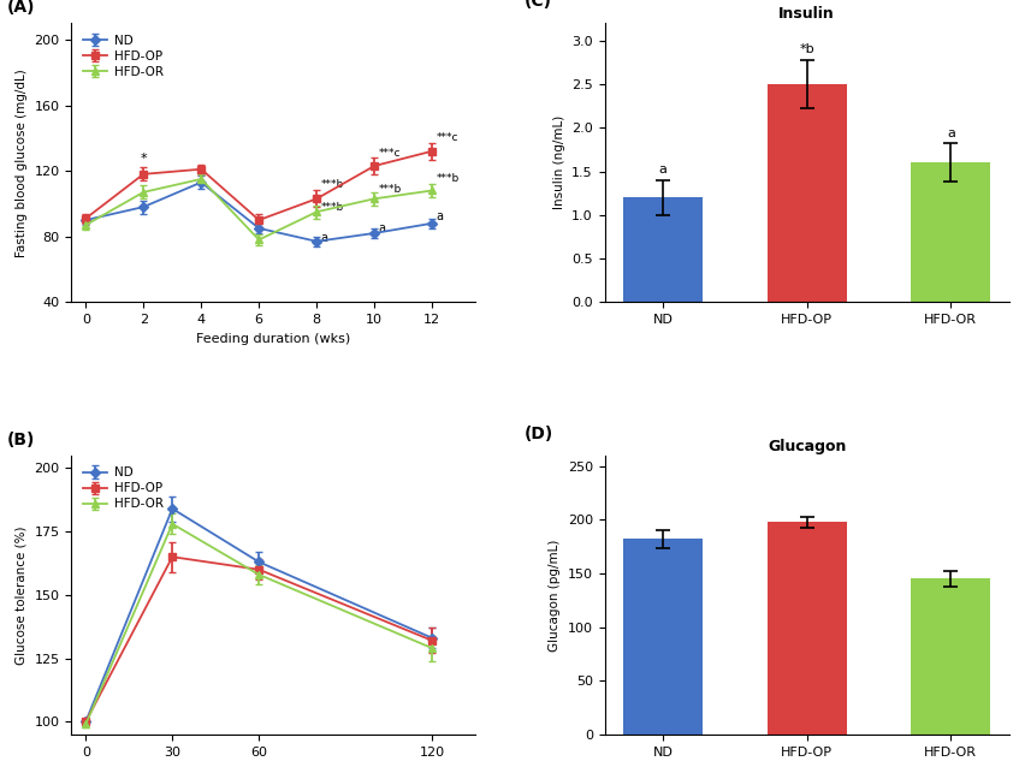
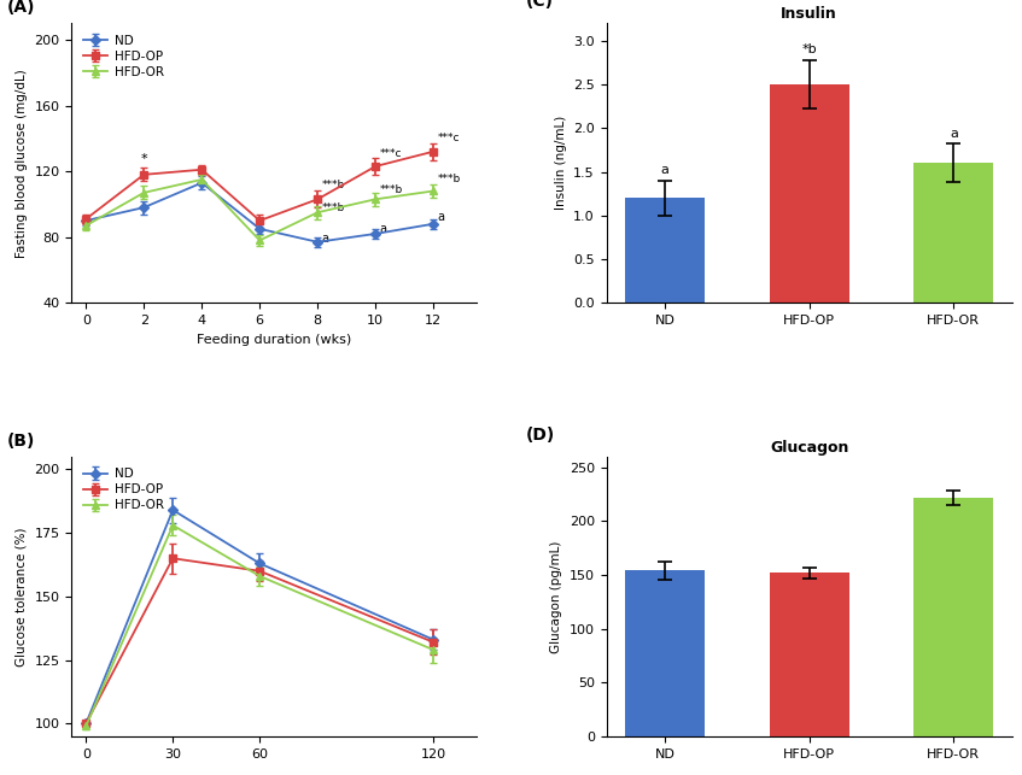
Glucagon/ND: 182 -> 154
Glucagon/HFD-OP: 198 -> 152
Glucagon/HFD-OR: 145 -> 222
